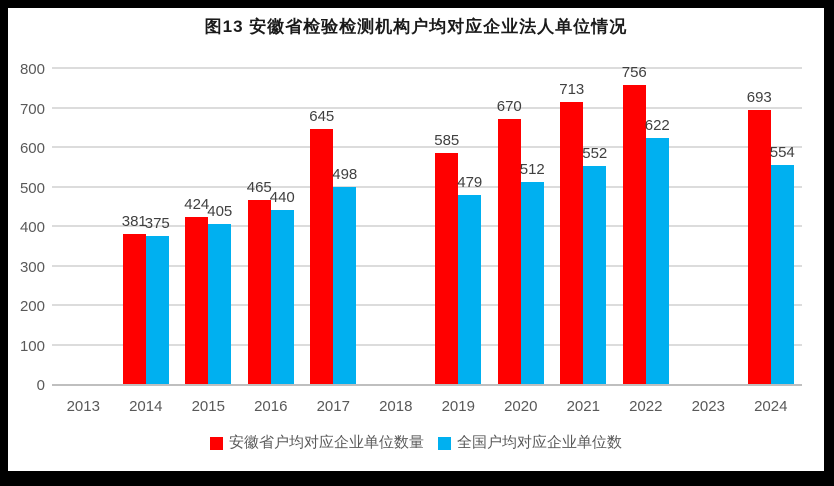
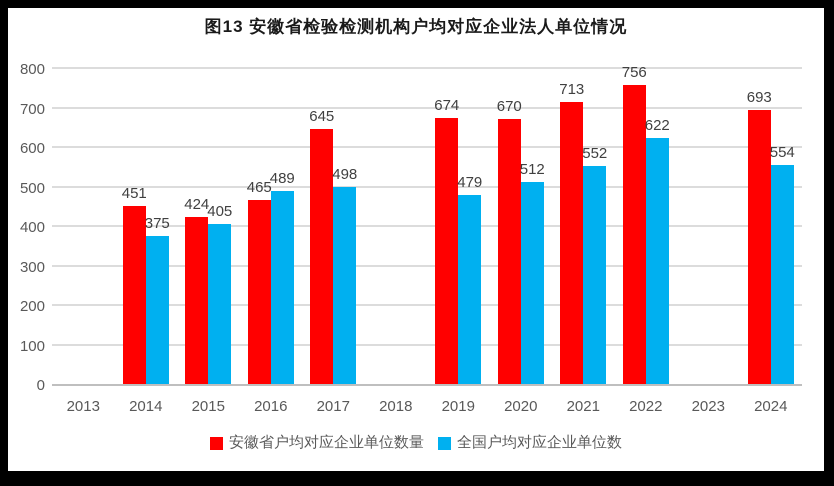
安徽省户均对应企业单位数量/2014: 381 -> 451
全国户均对应企业单位数/2016: 440 -> 489
安徽省户均对应企业单位数量/2019: 585 -> 674
